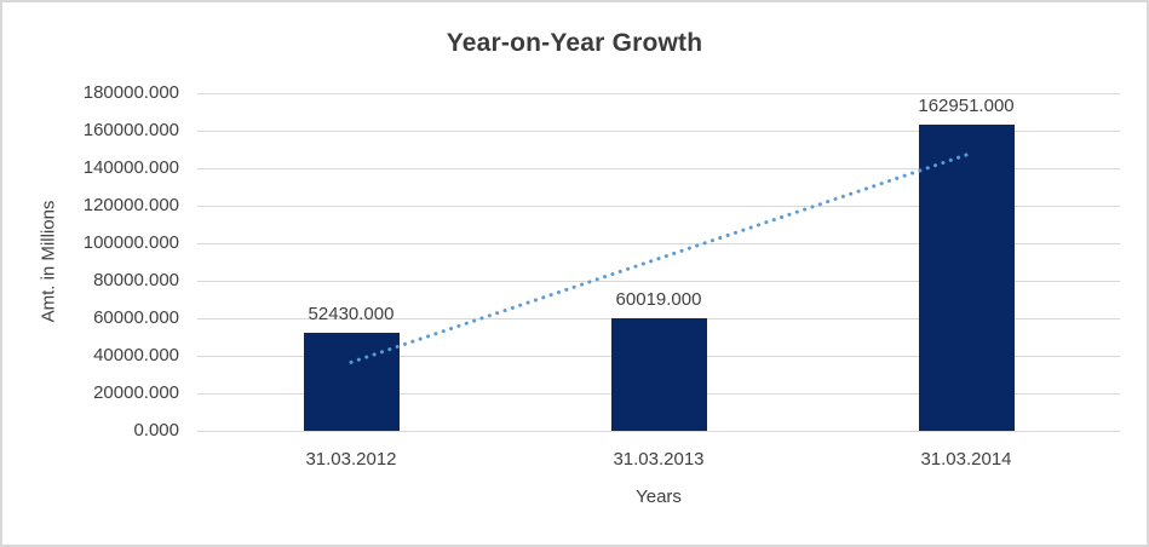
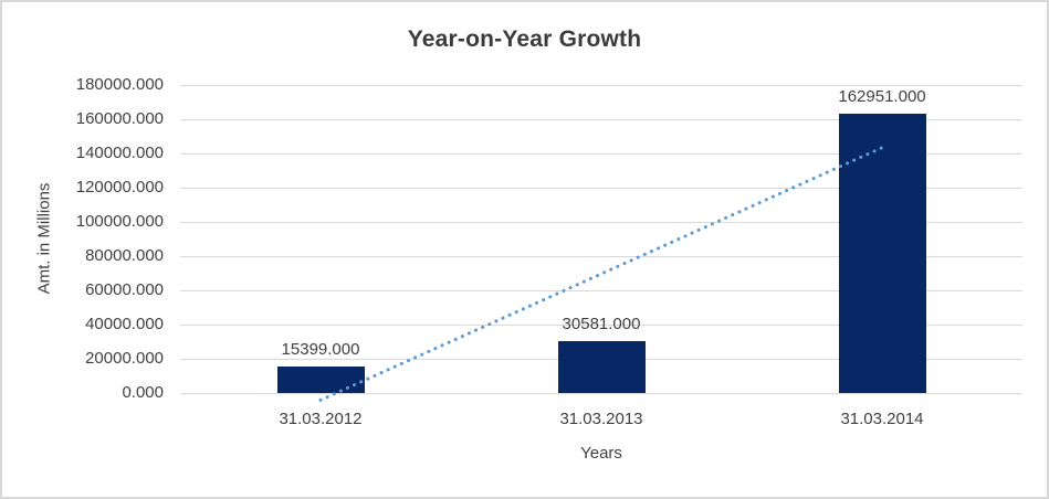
31.03.2012: 52430.000 -> 15399.000
31.03.2013: 60019.000 -> 30581.000
